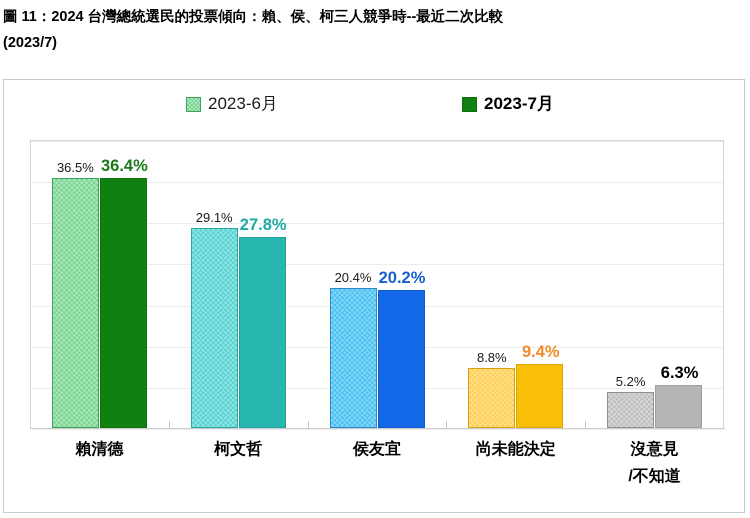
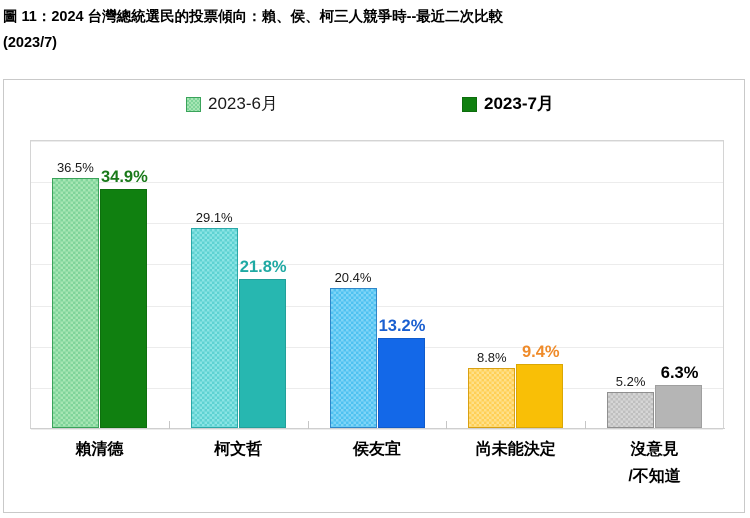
2023-7月/賴清德: 36.4% -> 34.9%
2023-7月/柯文哲: 27.8% -> 21.8%
2023-7月/侯友宜: 20.2% -> 13.2%
